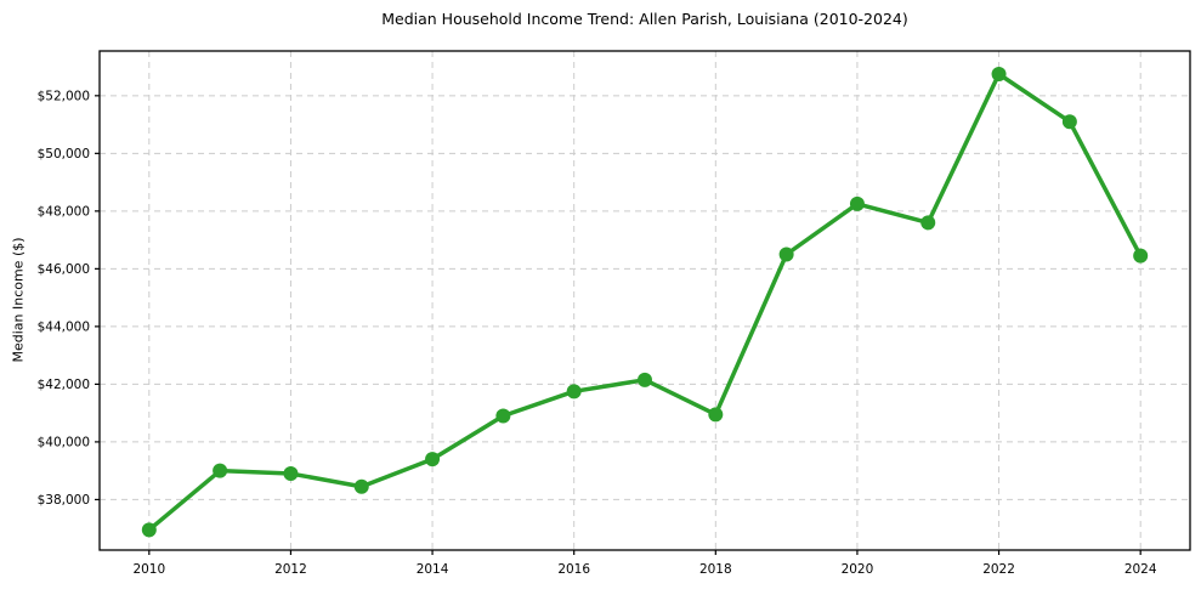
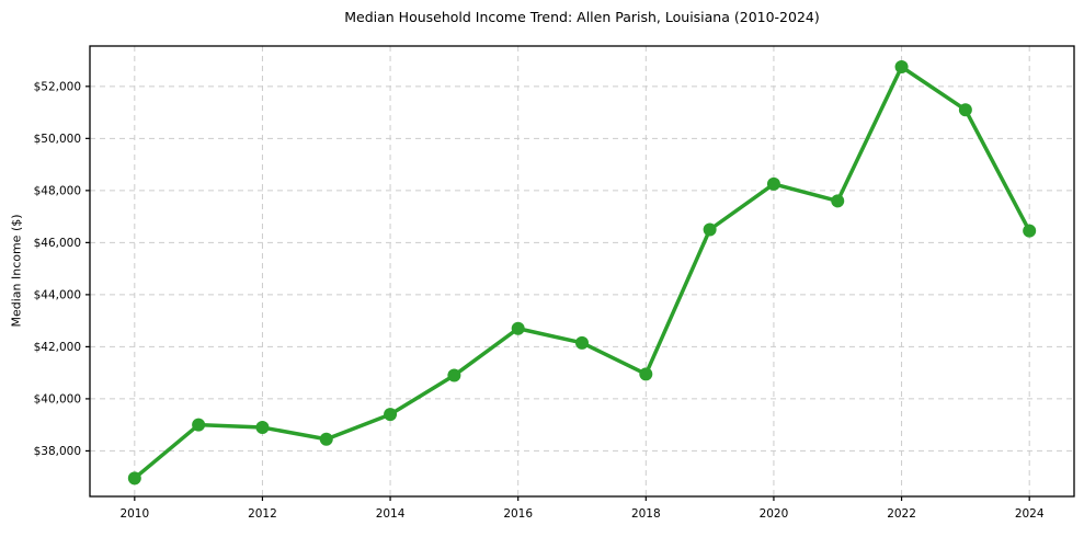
2016: $41800 -> $42700
